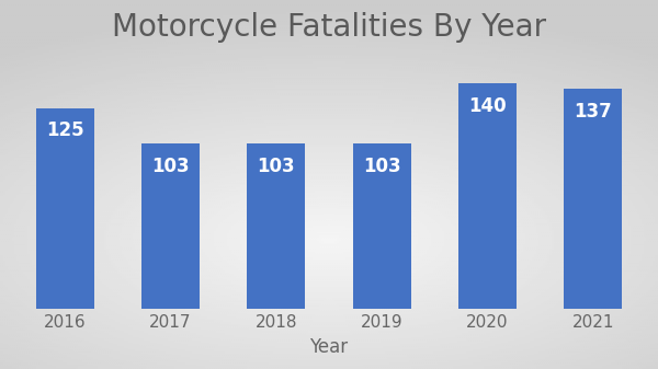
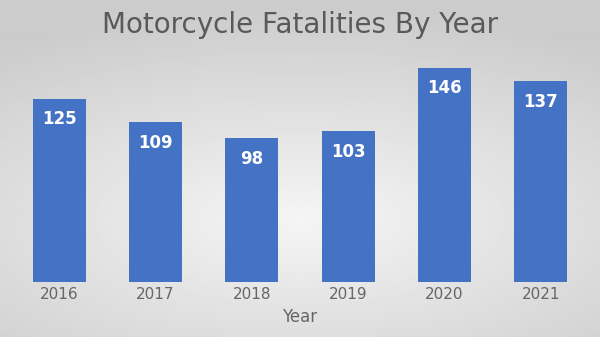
2017: 103 -> 109
2018: 103 -> 98
2020: 140 -> 146
